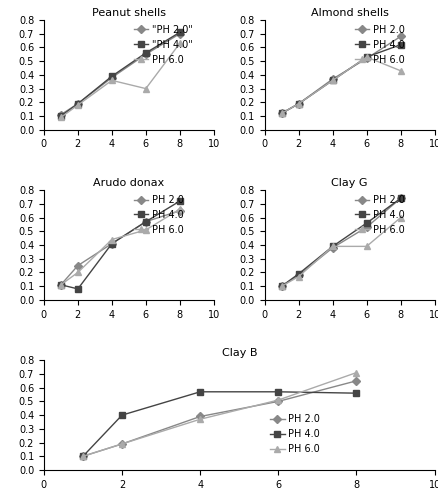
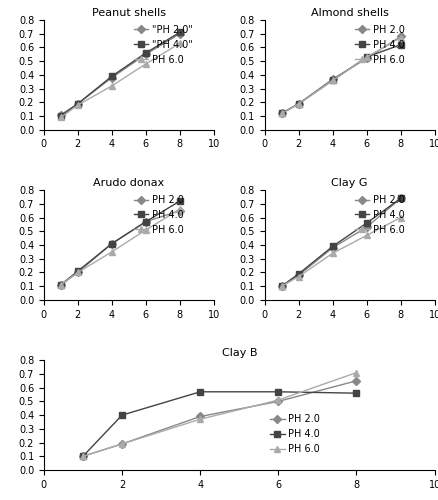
Peanut shells/PH 6.0/4: 0.36 -> 0.32
Peanut shells/PH 6.0/6: 0.30 -> 0.48
Almond shells/PH 6.0/8: 0.43 -> 0.67
Arudo donax/PH 2.0/2: 0.25 -> 0.20
Arudo donax/PH 4.0/2: 0.08 -> 0.21
Arudo donax/PH 6.0/4: 0.44 -> 0.35
Clay G/PH 6.0/4: 0.39 -> 0.34
Clay G/PH 6.0/6: 0.39 -> 0.47
